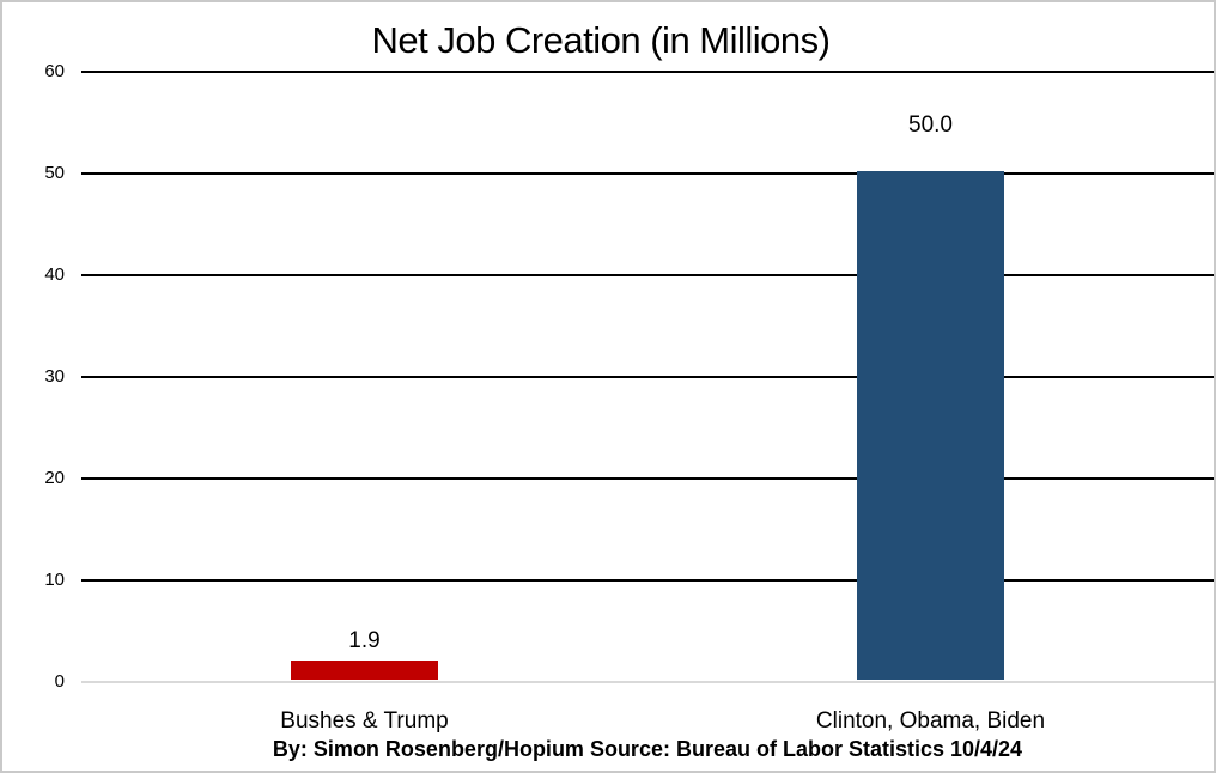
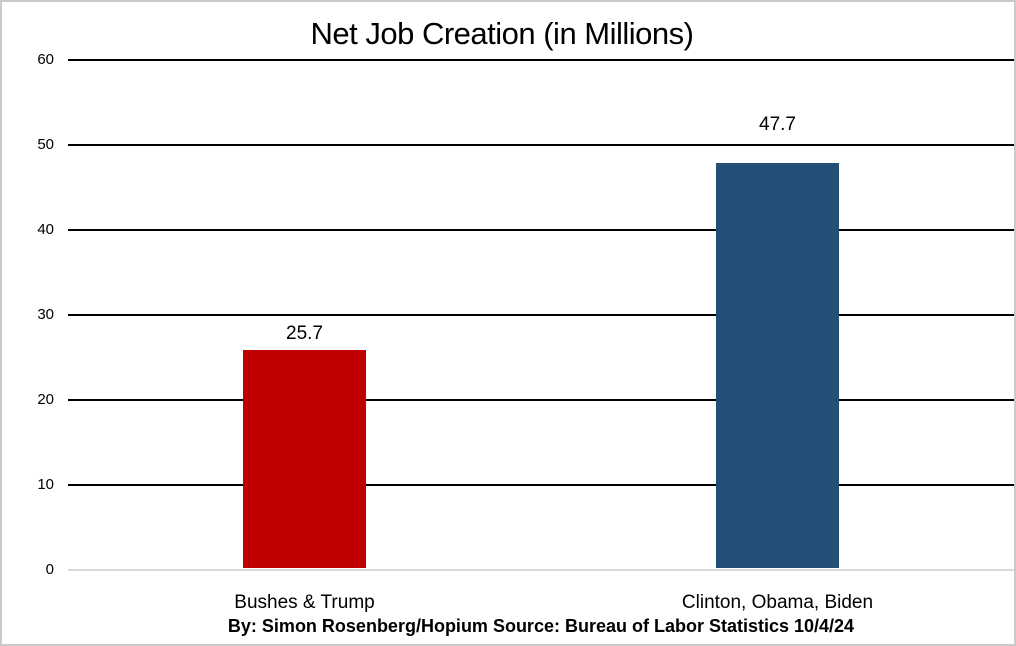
Bushes & Trump: 1.9 -> 25.7
Clinton, Obama, Biden: 50.0 -> 47.7
